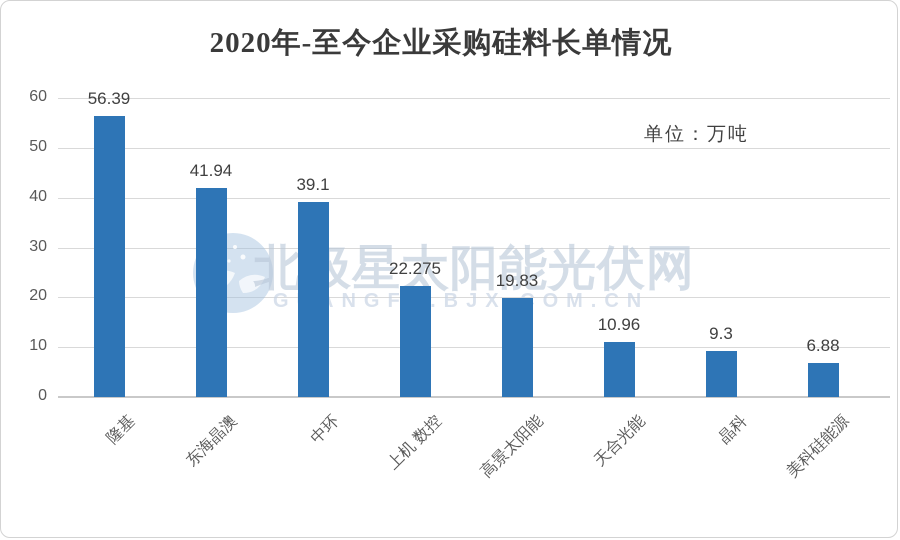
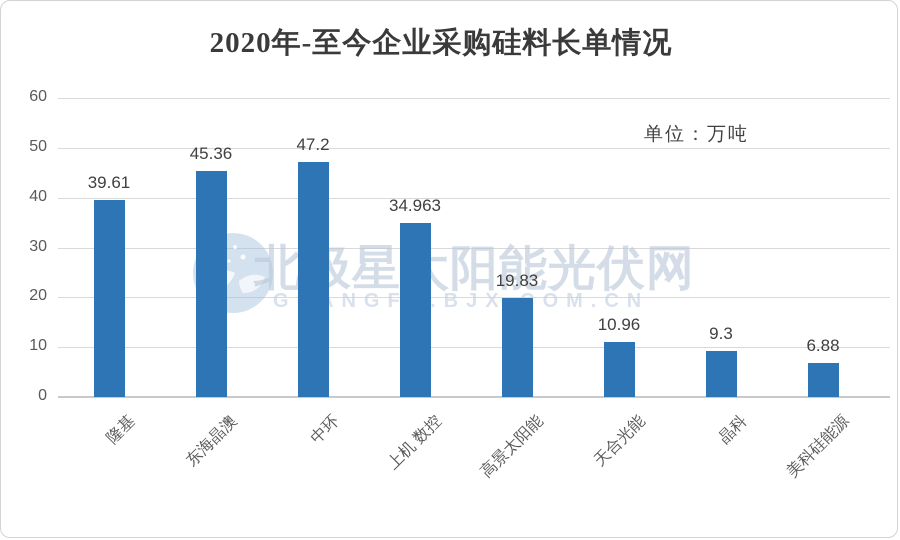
隆基: 56.39 -> 39.61
东海晶澳: 41.94 -> 45.36
中环: 39.1 -> 47.2
上机 数控: 22.275 -> 34.963
